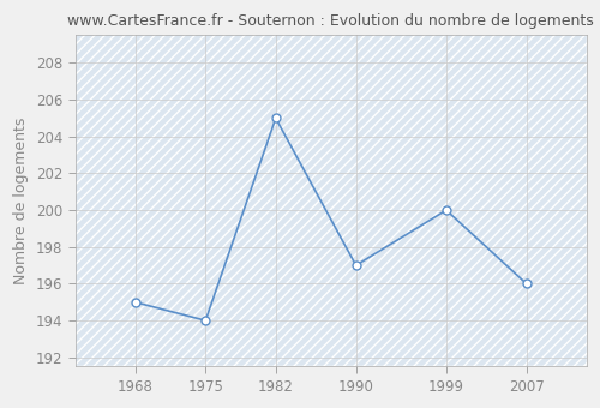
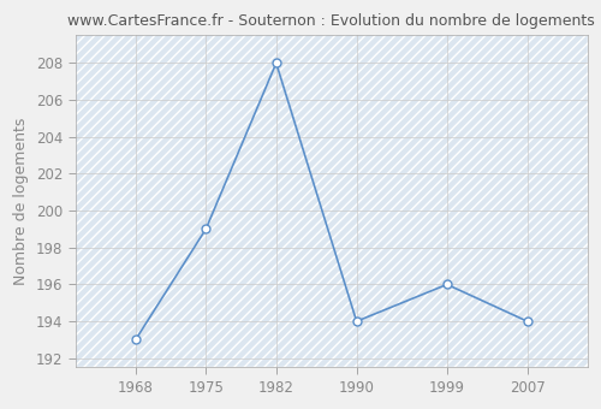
1968: 195 -> 193
1975: 194 -> 199
1982: 205 -> 208
1990: 197 -> 194
1999: 200 -> 196
2007: 196 -> 194
